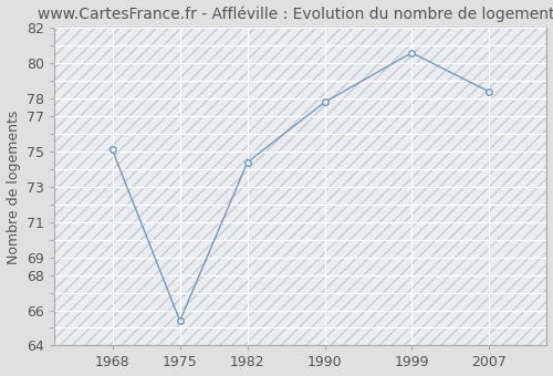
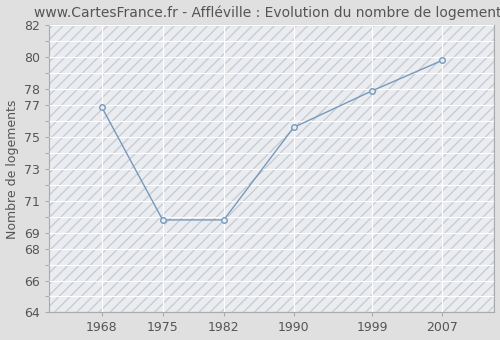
1968: 75.1 -> 76.9
1975: 65.4 -> 69.8
1982: 74.4 -> 69.8
1990: 77.8 -> 75.6
1999: 80.6 -> 77.9
2007: 78.4 -> 79.8
